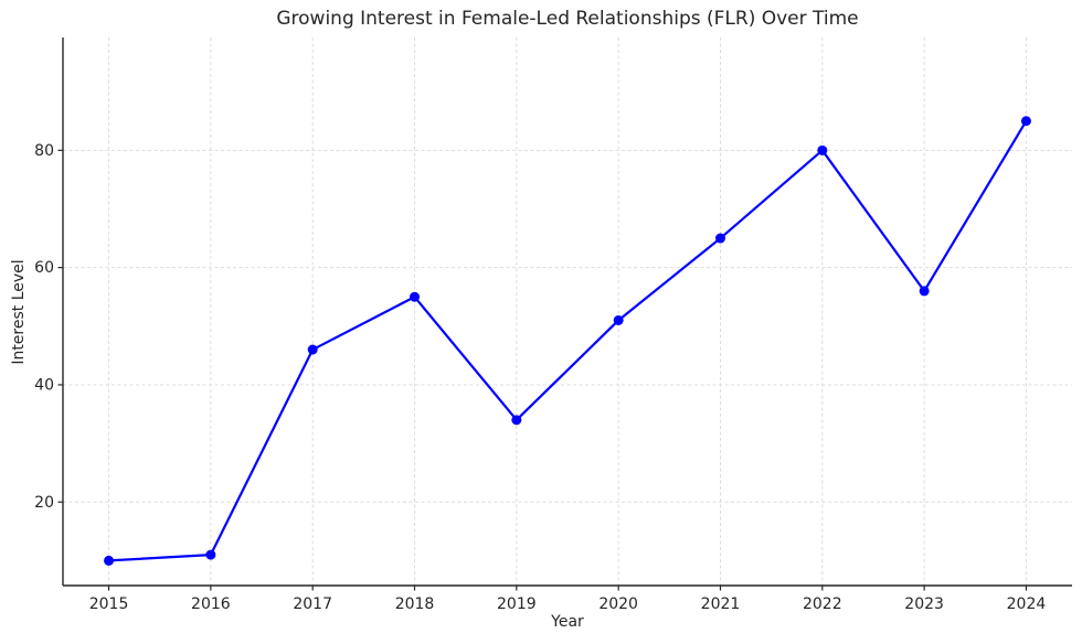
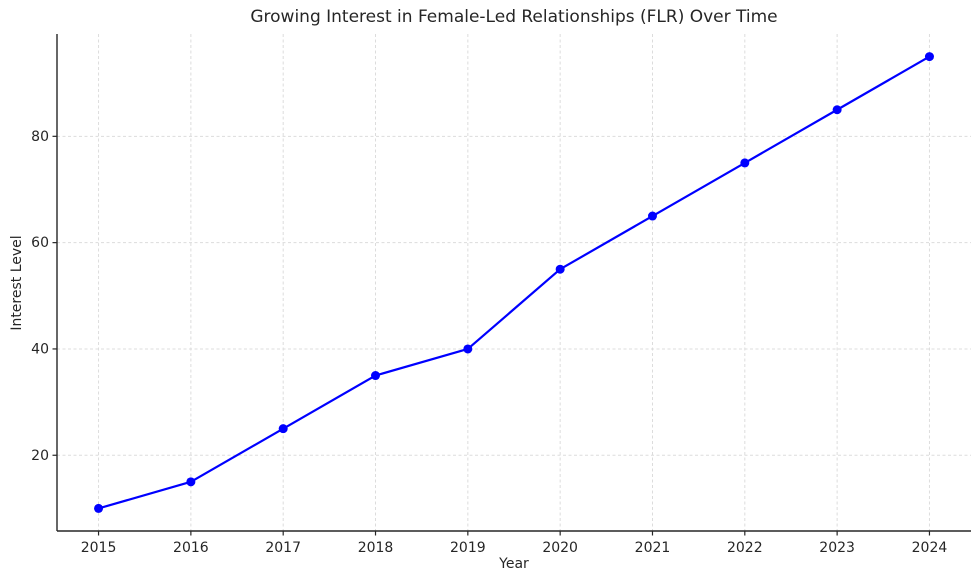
2016: 11 -> 15
2017: 46 -> 25
2018: 55 -> 35
2019: 34 -> 40
2020: 51 -> 55
2022: 80 -> 75
2023: 56 -> 85
2024: 85 -> 95
